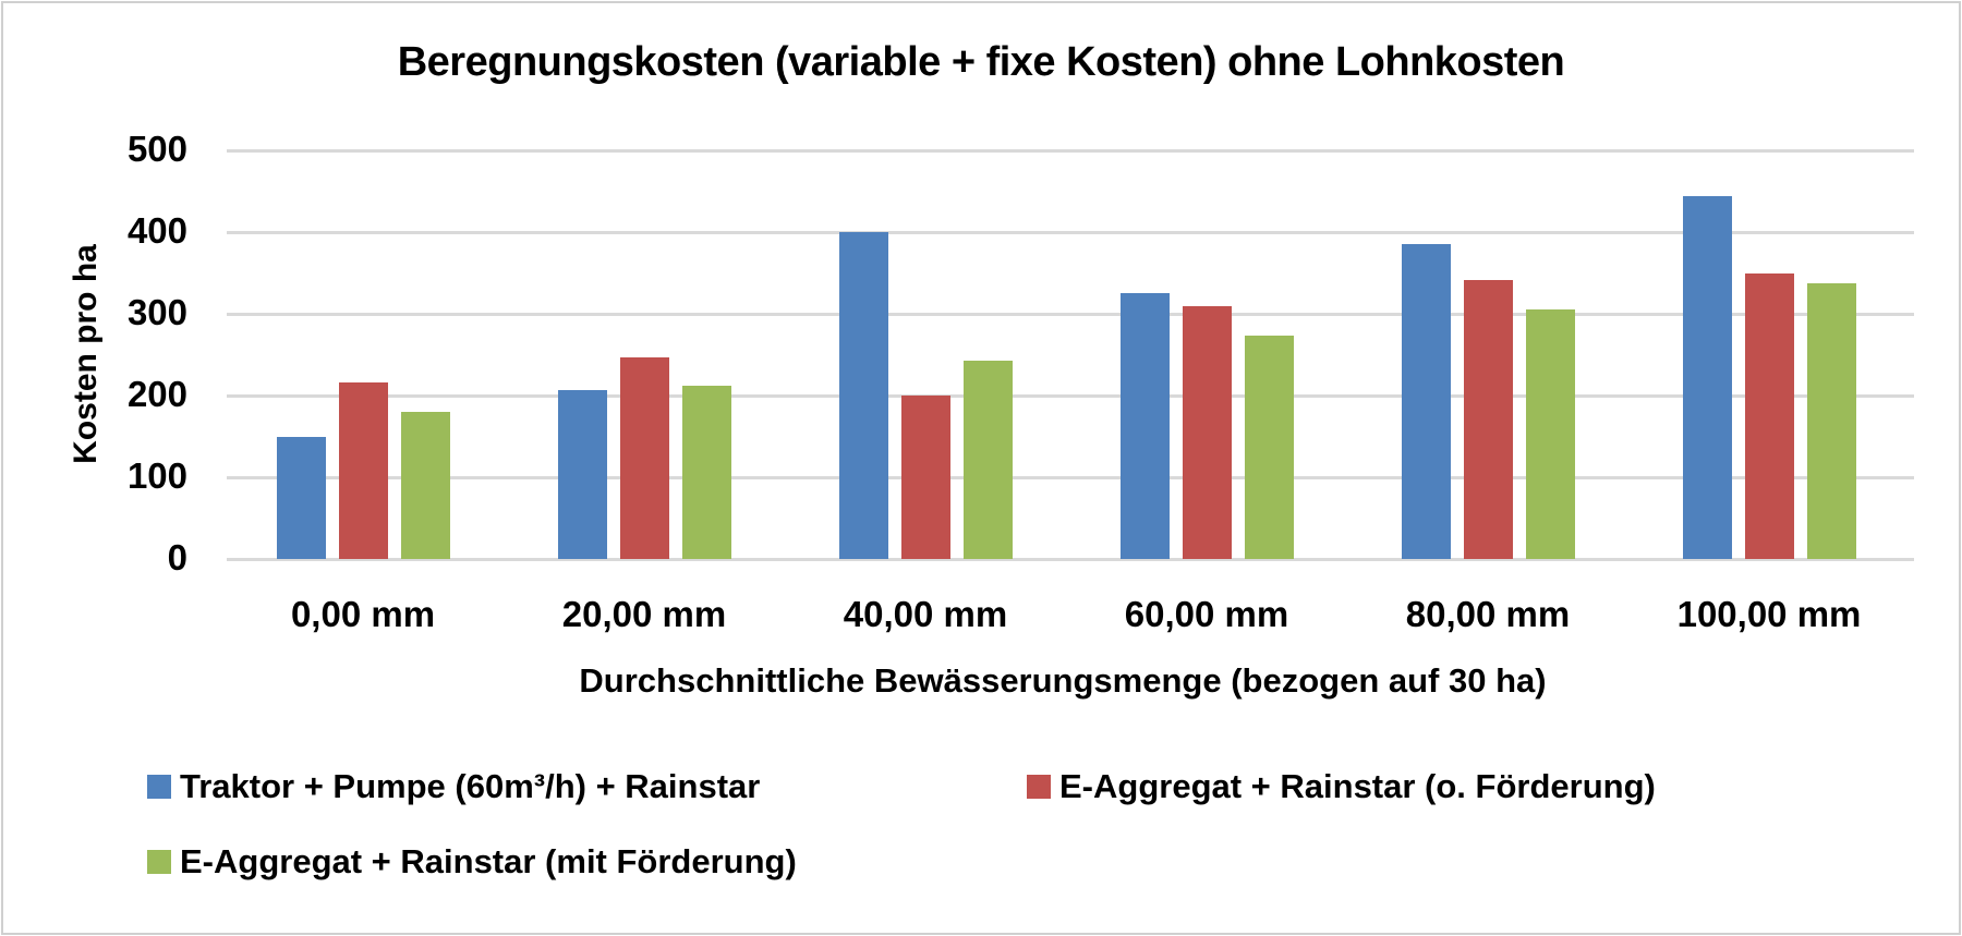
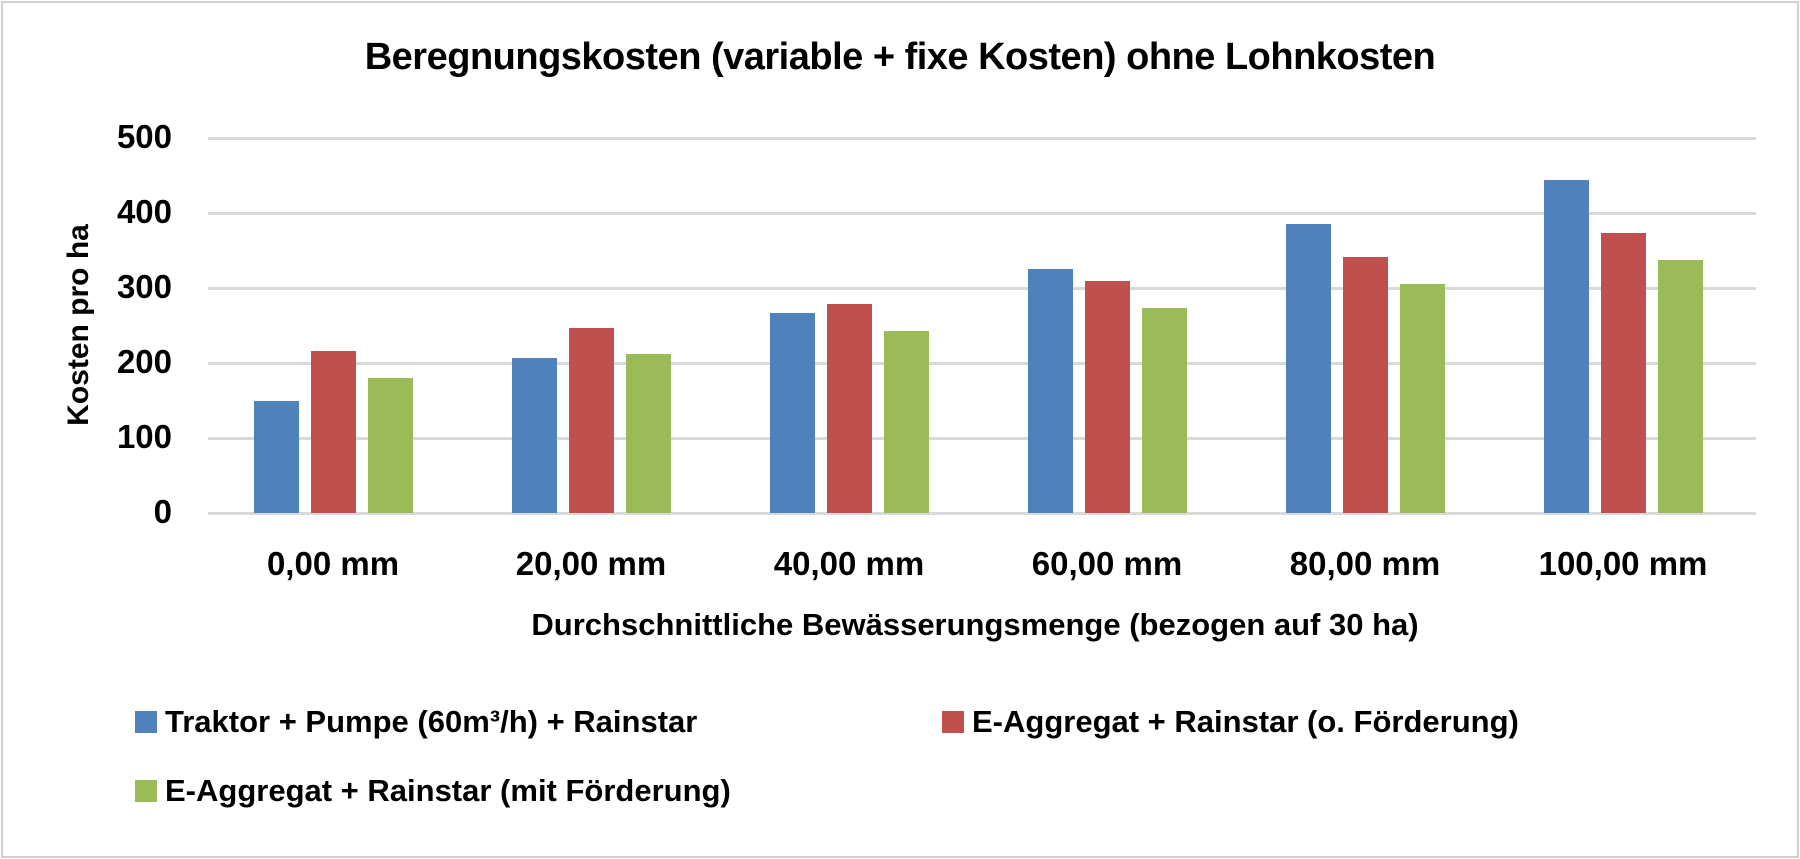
Traktor + Pumpe (60m³/h) + Rainstar/40,00 mm: 400 -> 270
E-Aggregat + Rainstar (o. Förderung)/40,00 mm: 200 -> 280
E-Aggregat + Rainstar (o. Förderung)/100,00 mm: 350 -> 370
